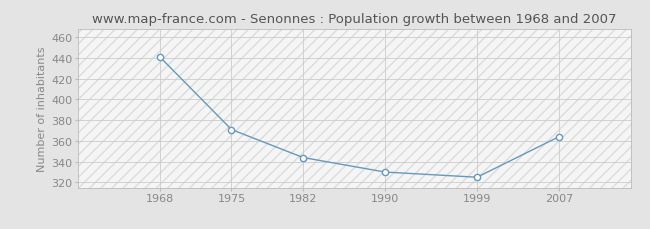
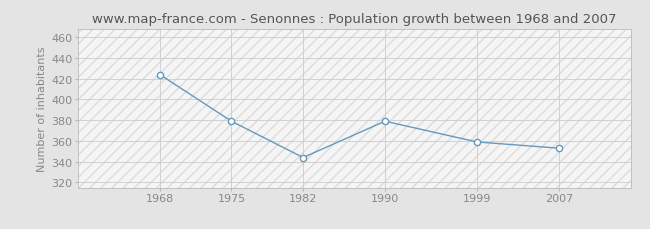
1968: 441 -> 424
1975: 371 -> 379
1990: 330 -> 379
1999: 325 -> 359
2007: 364 -> 353
